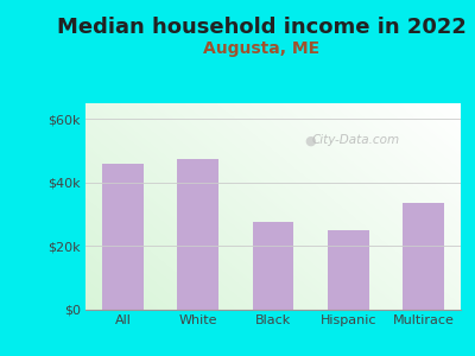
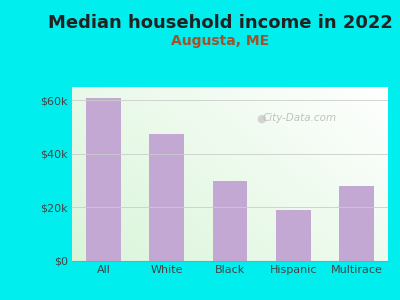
All: $46.0k -> $61.0k
Black: $27.5k -> $30.0k
Hispanic: $25.0k -> $19.0k
Multirace: $33.5k -> $28.0k
